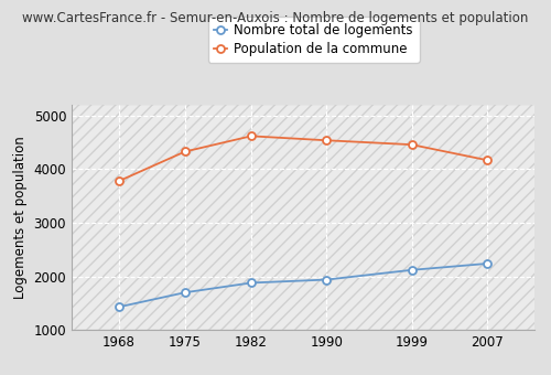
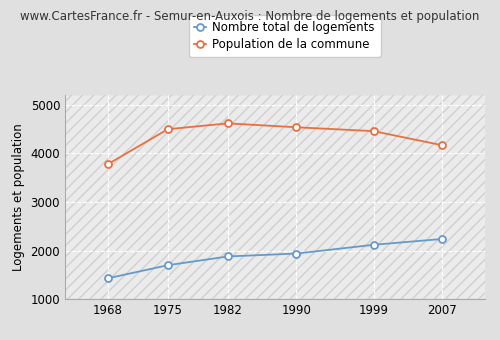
Population de la commune/1975: 4330 -> 4500
